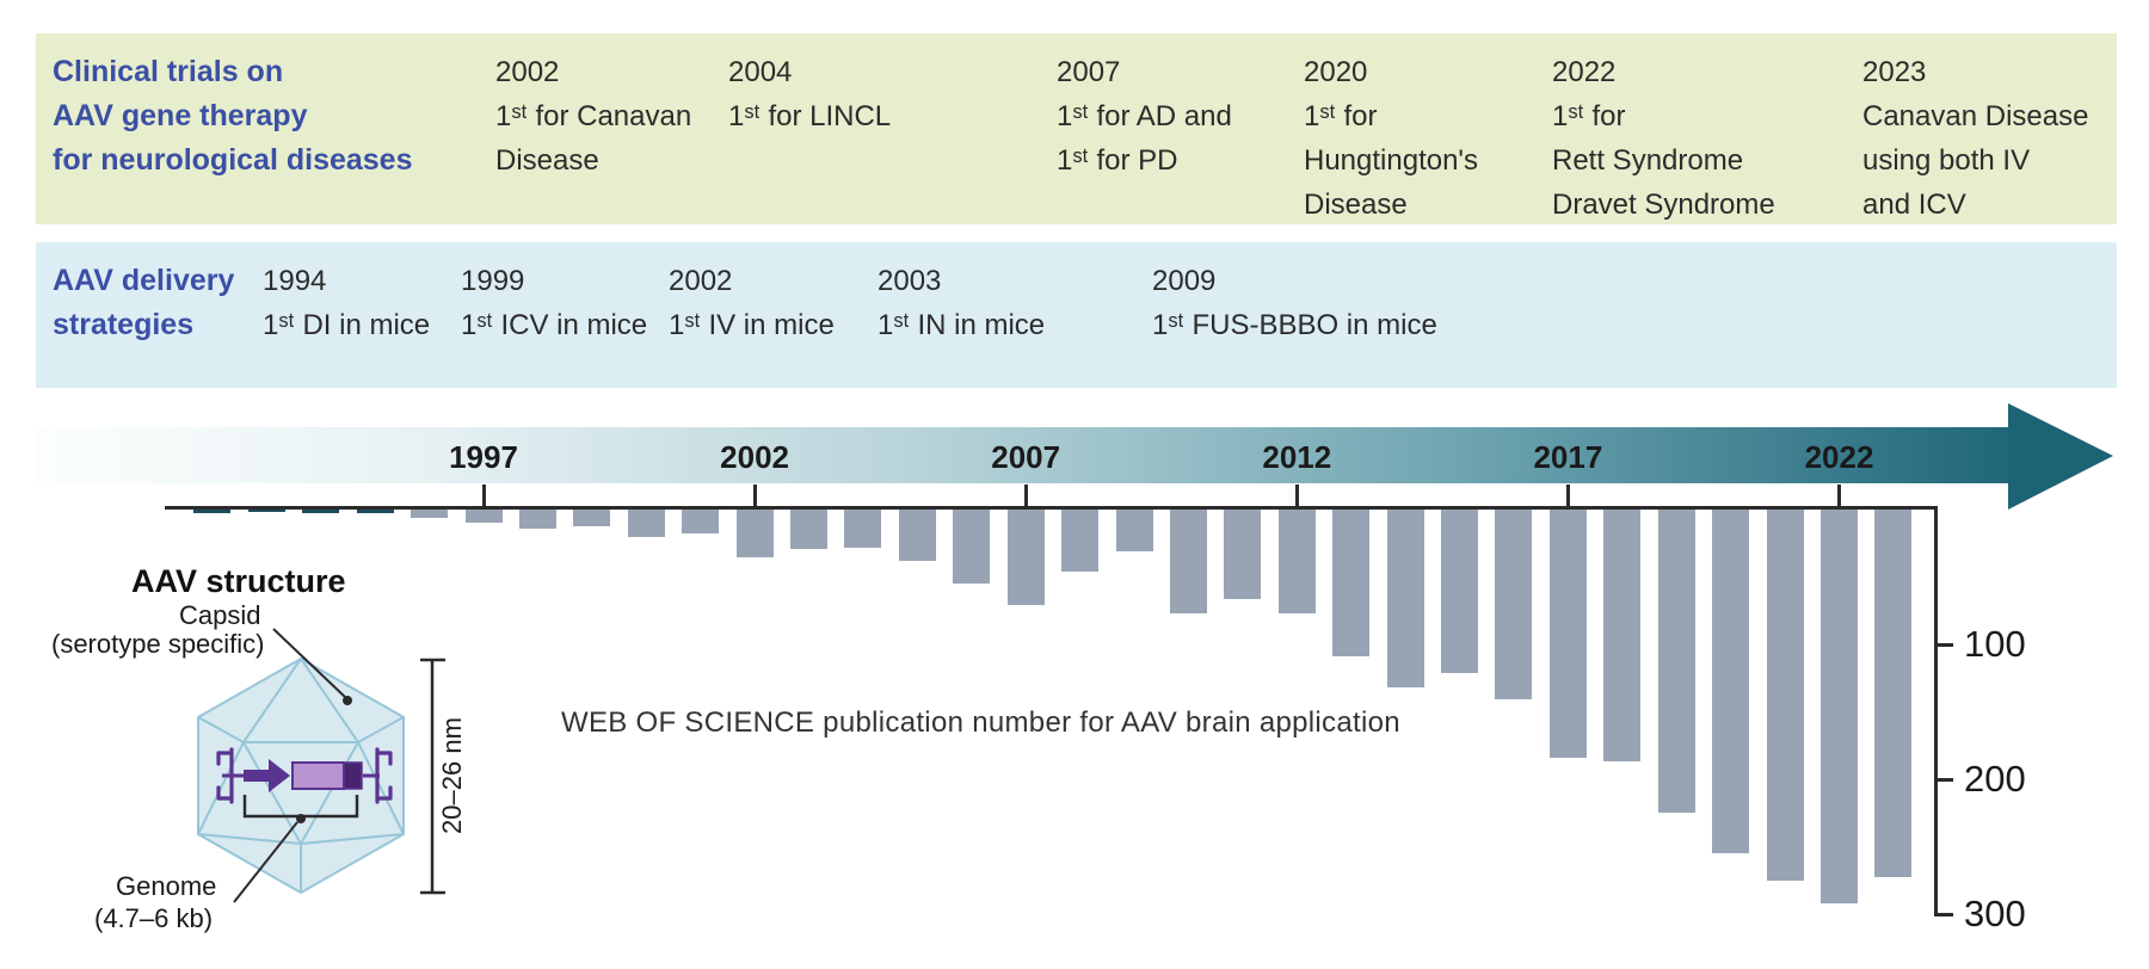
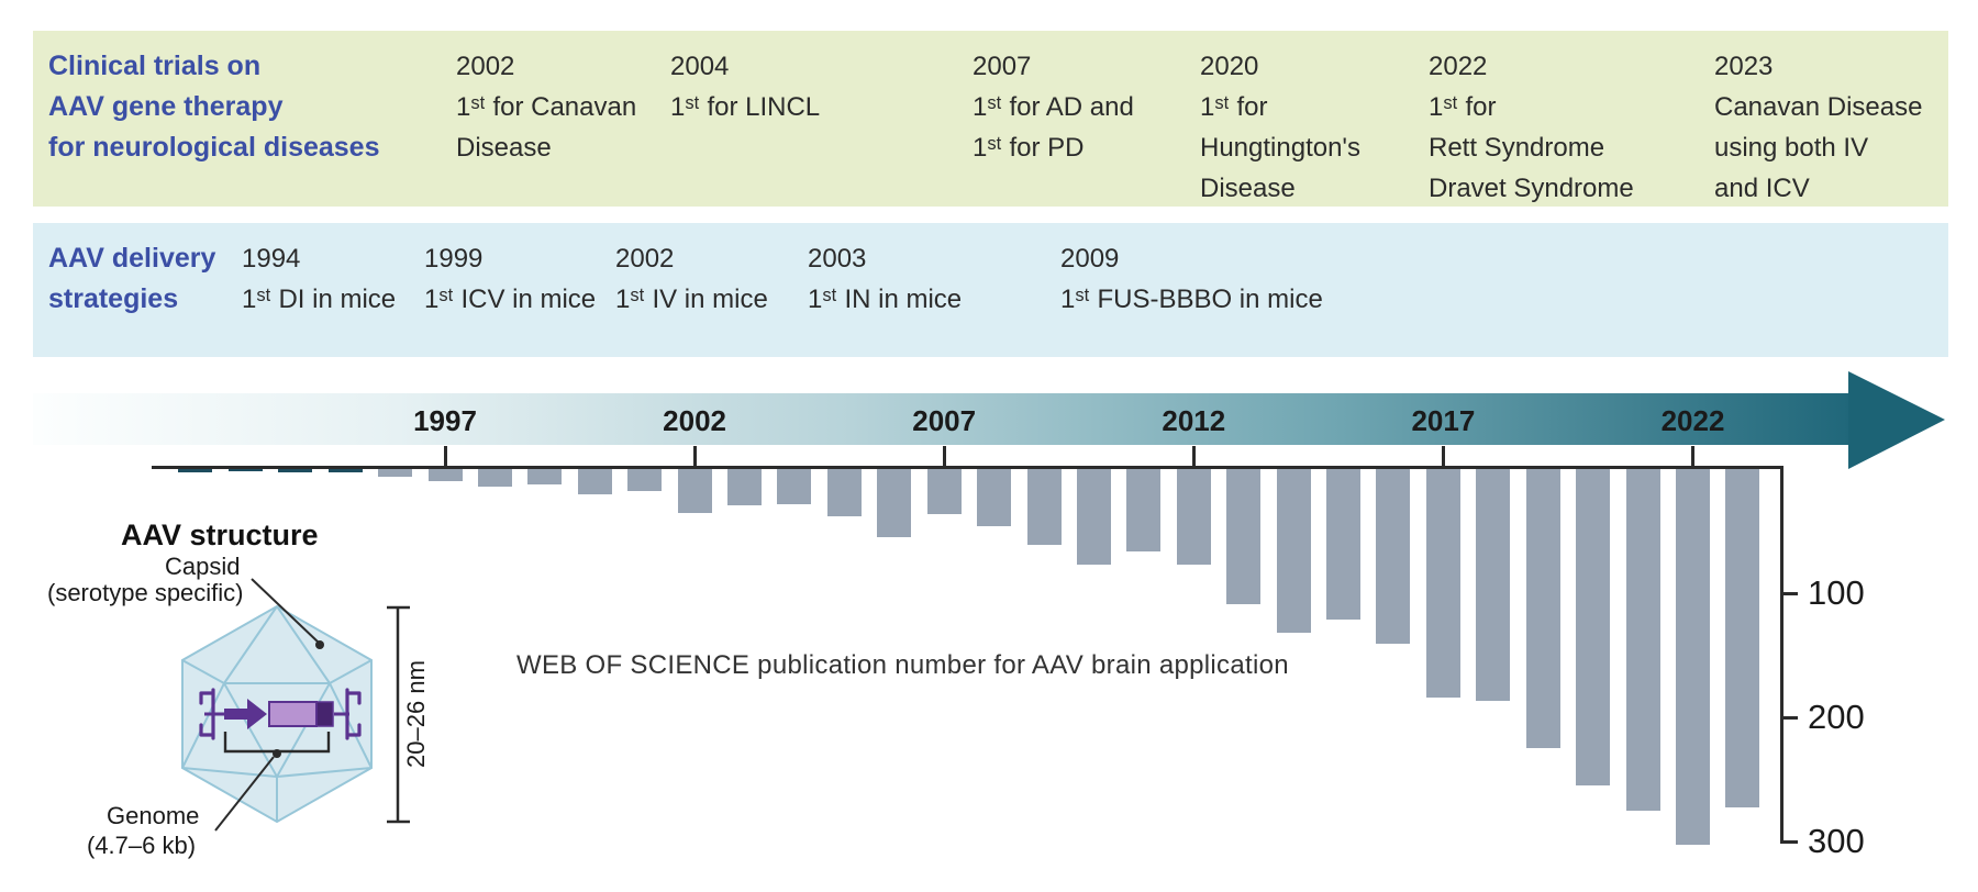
2007: 71 -> 36
2009: 31 -> 61
2022: 292 -> 303
